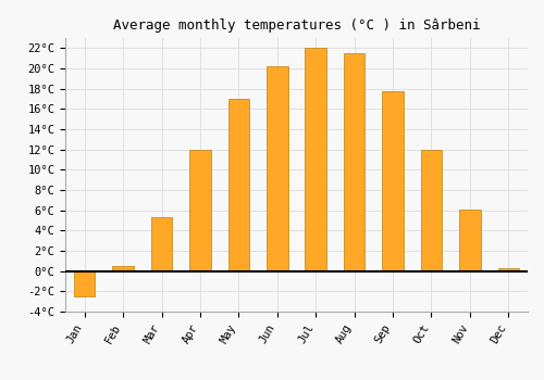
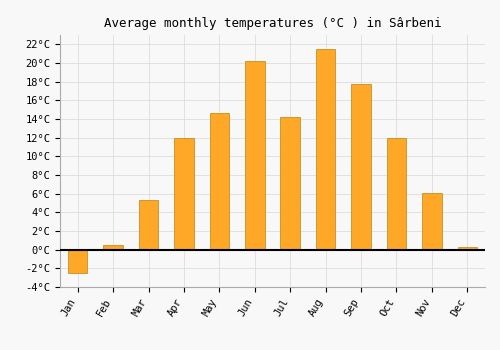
May: 17.0°C -> 14.6°C
Jul: 22.0°C -> 14.2°C
